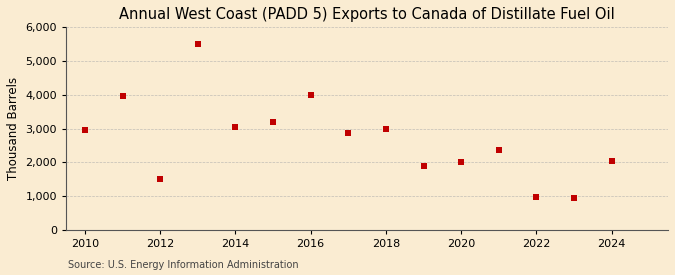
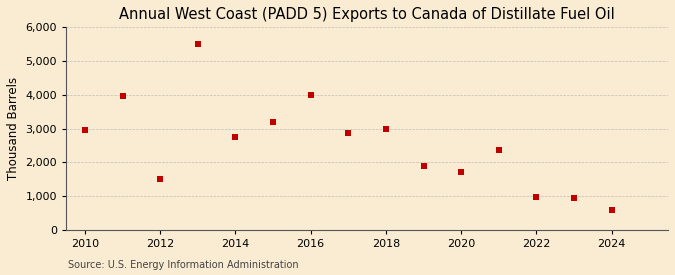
2014: 3,050 -> 2,750
2020: 2,000 -> 1,700
2024: 2,050 -> 600
